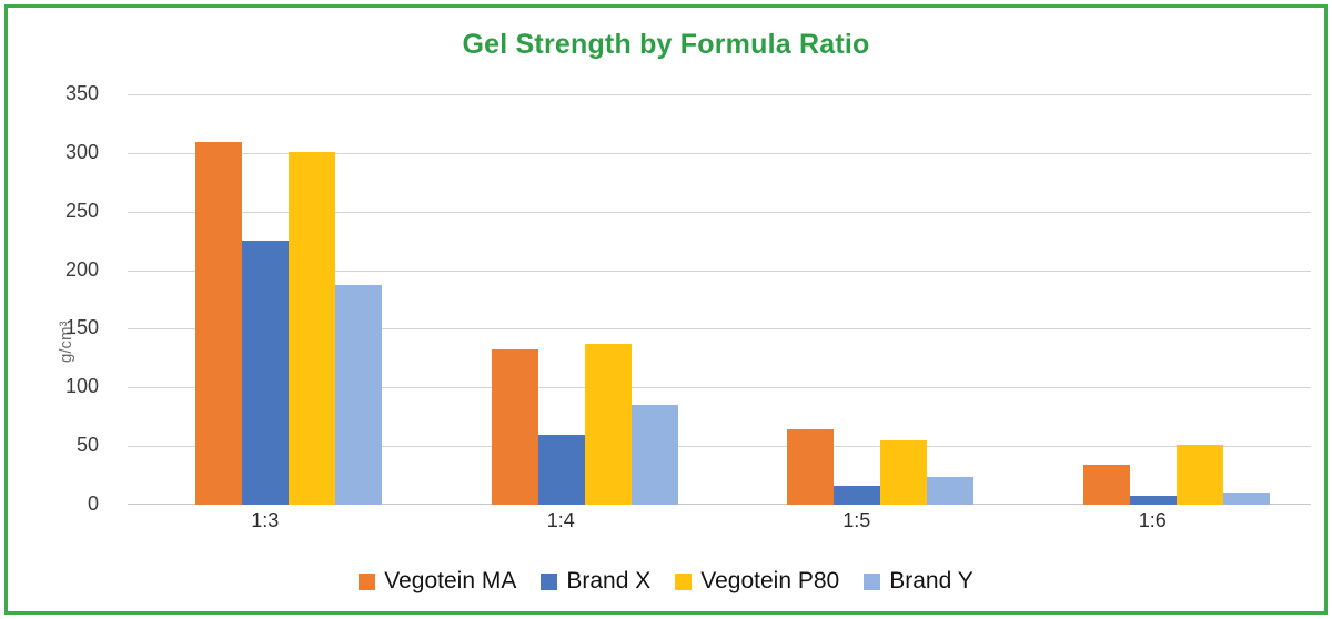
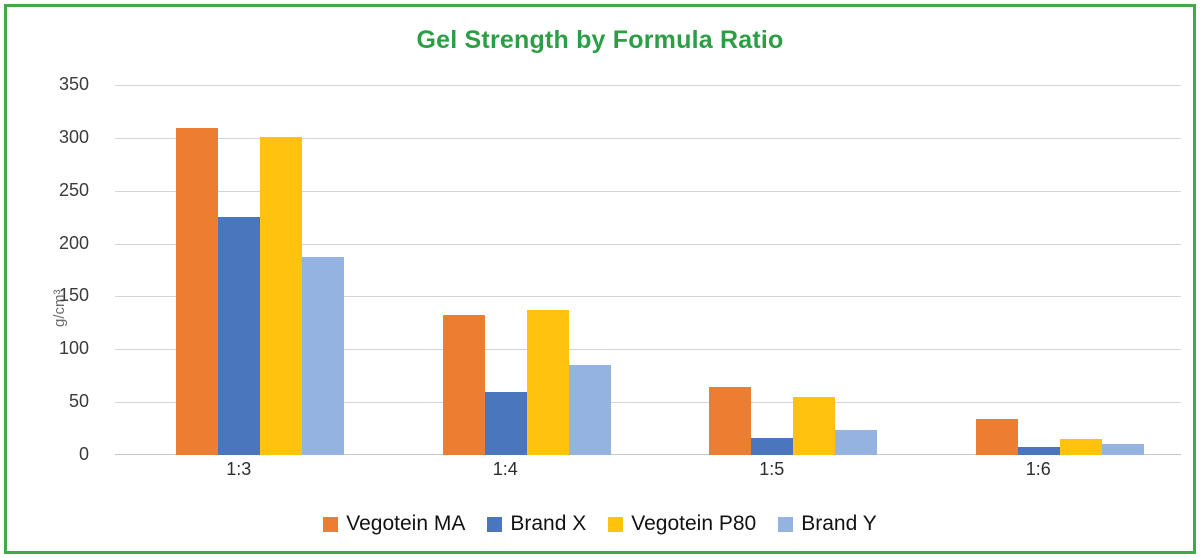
Vegotein P80/1:6: 51 -> 15
